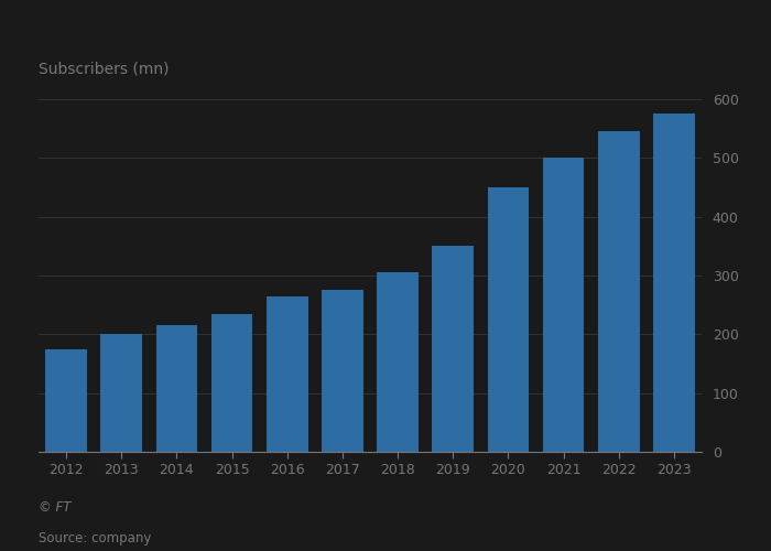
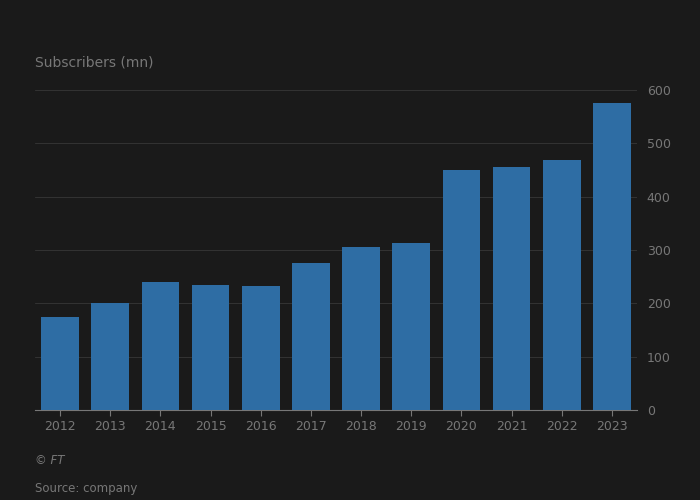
2014: 215 -> 240
2016: 265 -> 232
2019: 350 -> 314
2021: 500 -> 456
2022: 545 -> 468
